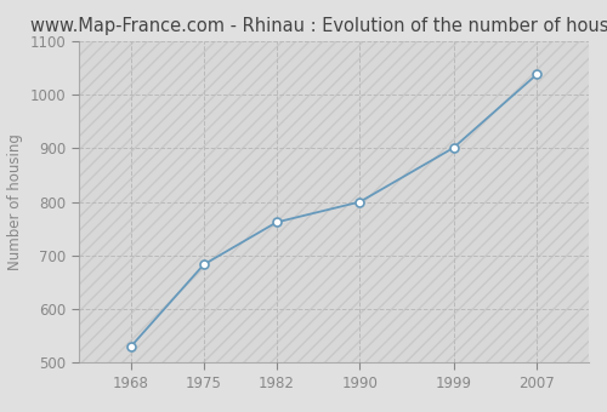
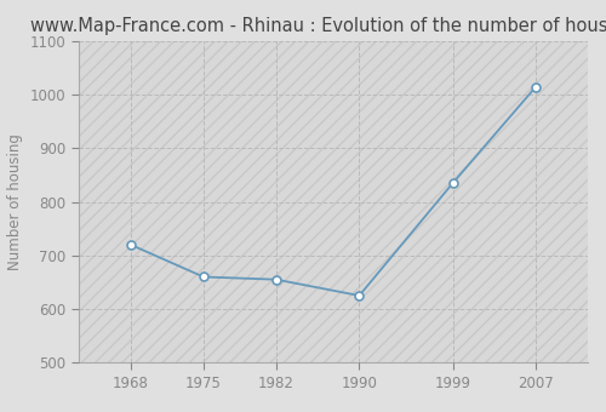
1968: 530 -> 720
1975: 683 -> 660
1982: 762 -> 655
1990: 800 -> 625
1999: 901 -> 835
2007: 1038 -> 1015
